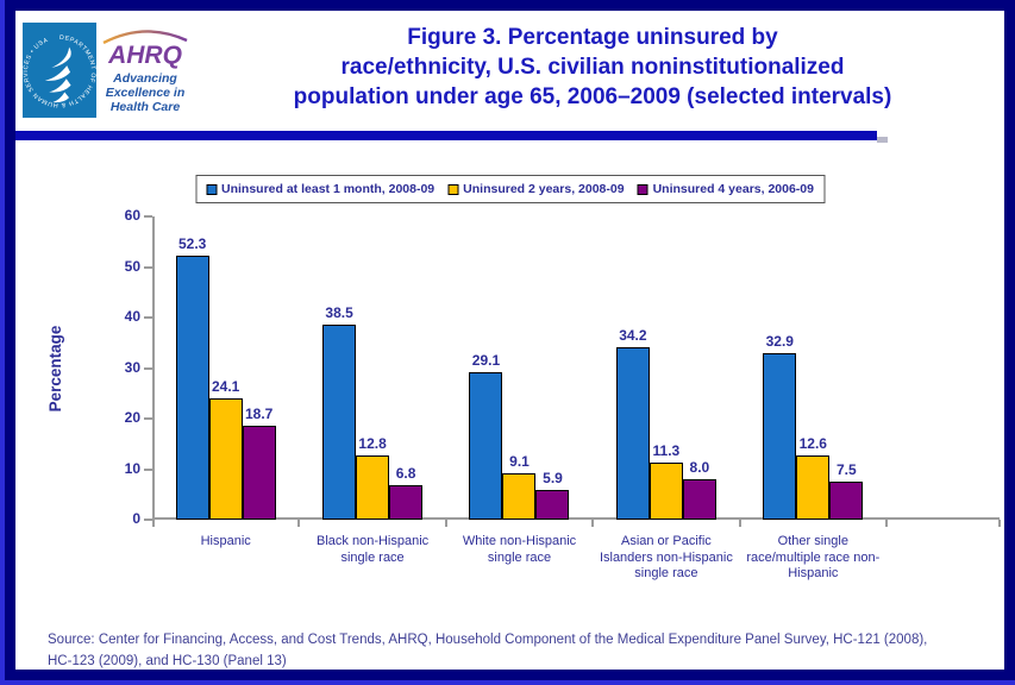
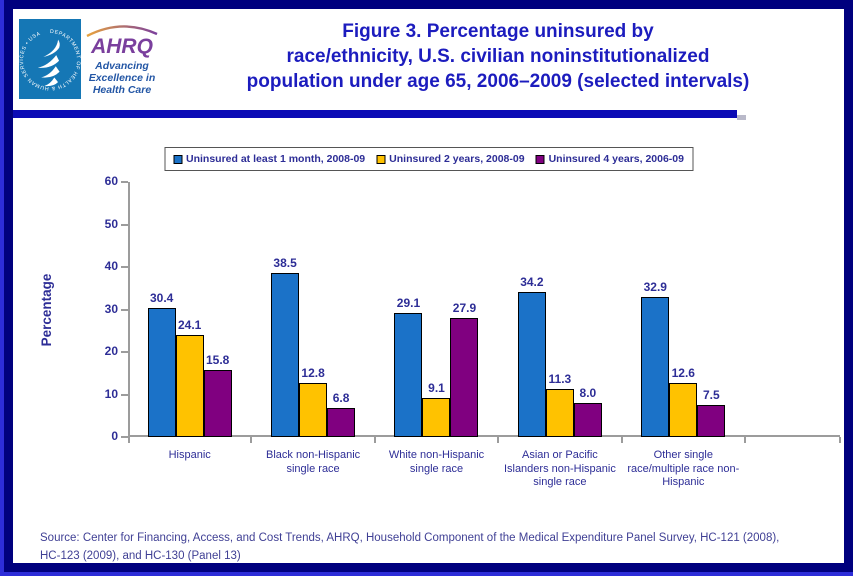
Uninsured at least 1 month, 2008-09/Hispanic: 52.3 -> 30.4
Uninsured 4 years, 2006-09/Hispanic: 18.7 -> 15.8
Uninsured 4 years, 2006-09/White non-Hispanic single race: 5.9 -> 27.9
